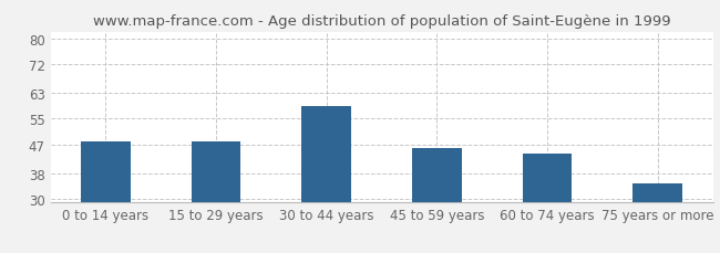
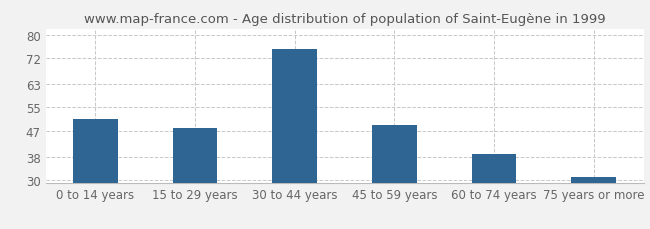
0 to 14 years: 48 -> 51
30 to 44 years: 59 -> 75
45 to 59 years: 46 -> 49
60 to 74 years: 44 -> 39
75 years or more: 35 -> 31
